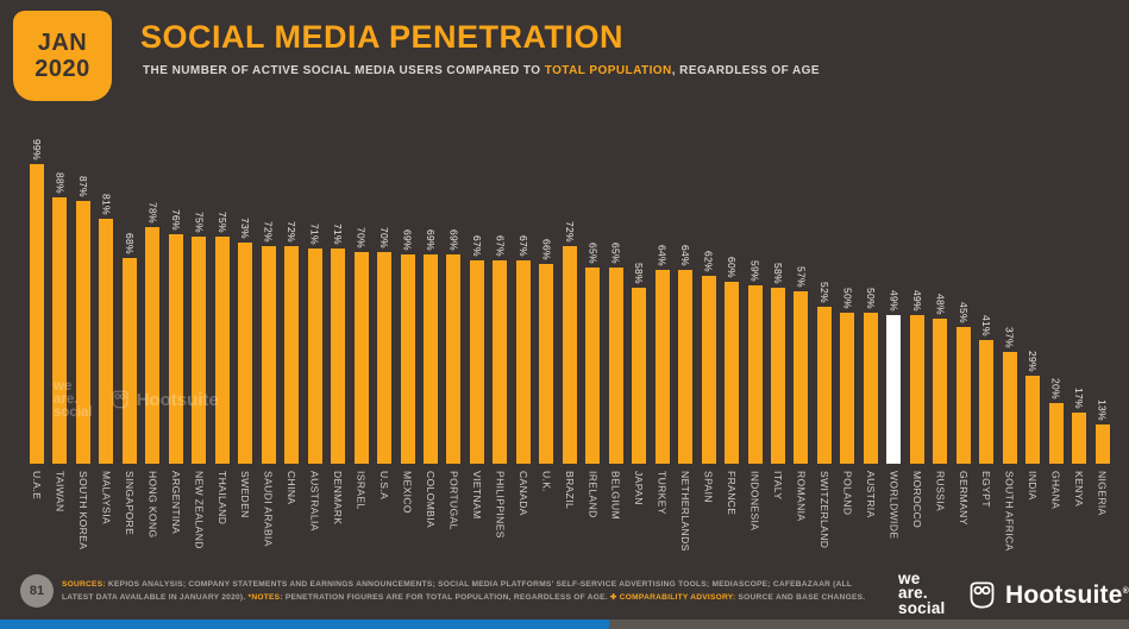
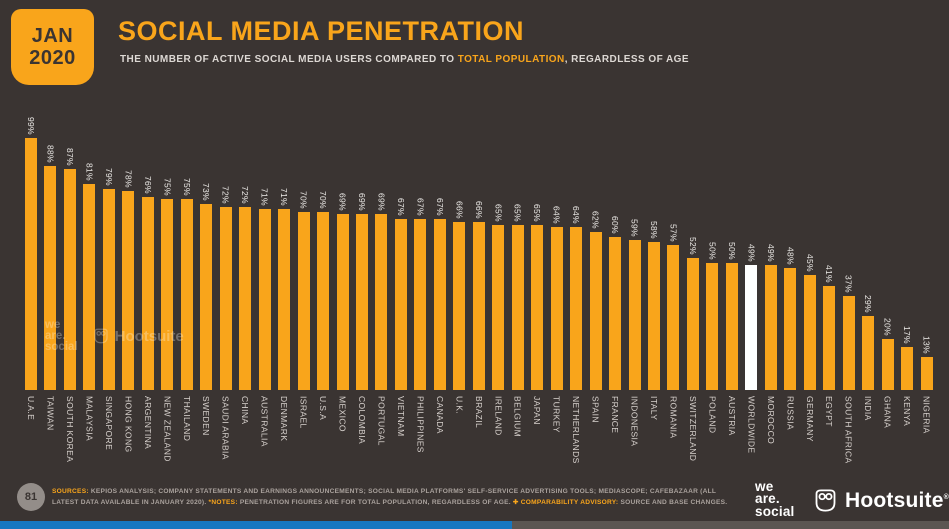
SINGAPORE: 68% -> 79%
BRAZIL: 72% -> 66%
JAPAN: 58% -> 65%
